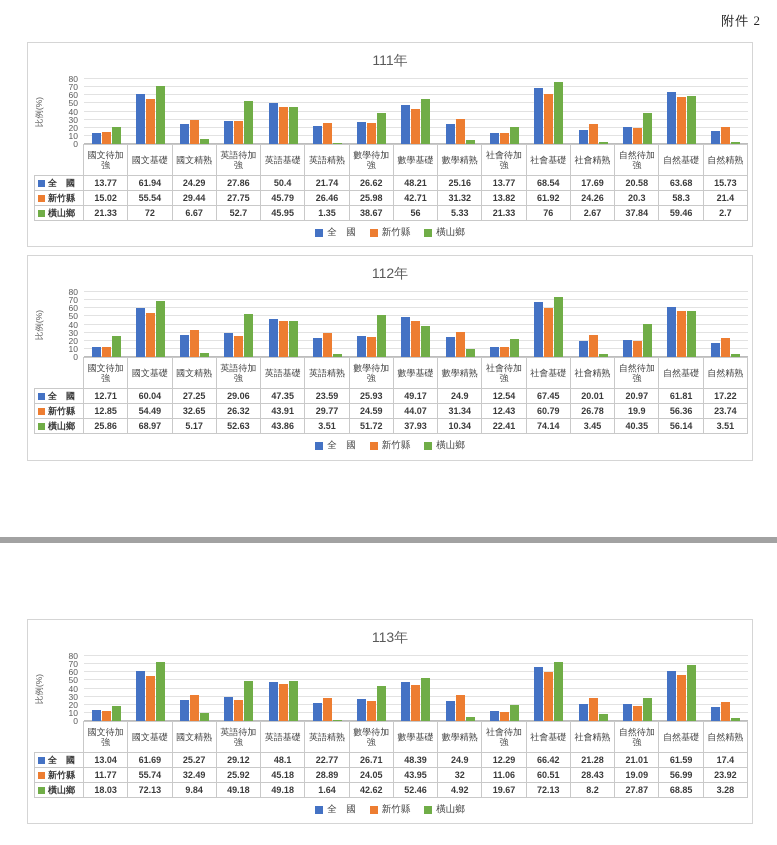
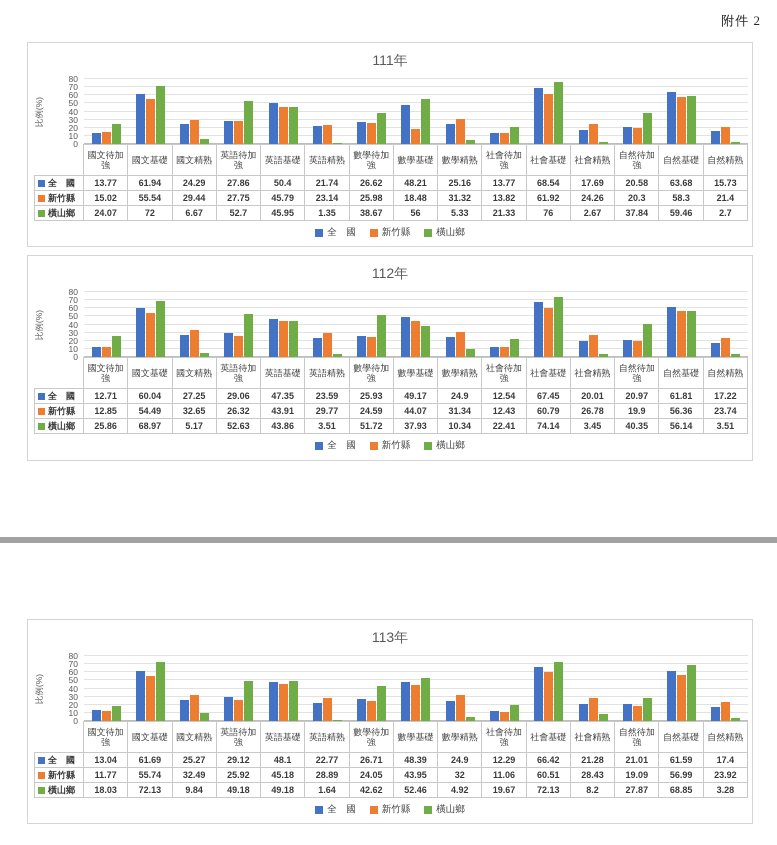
111年/橫山鄉/國文待加強: 21.33 -> 24.07
111年/新竹縣/英語精熟: 26.46 -> 23.14
111年/新竹縣/數學基礎: 42.71 -> 18.48
